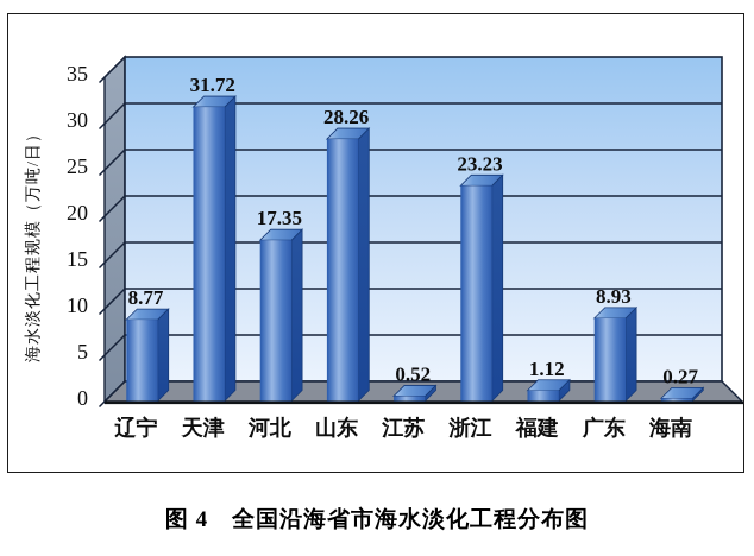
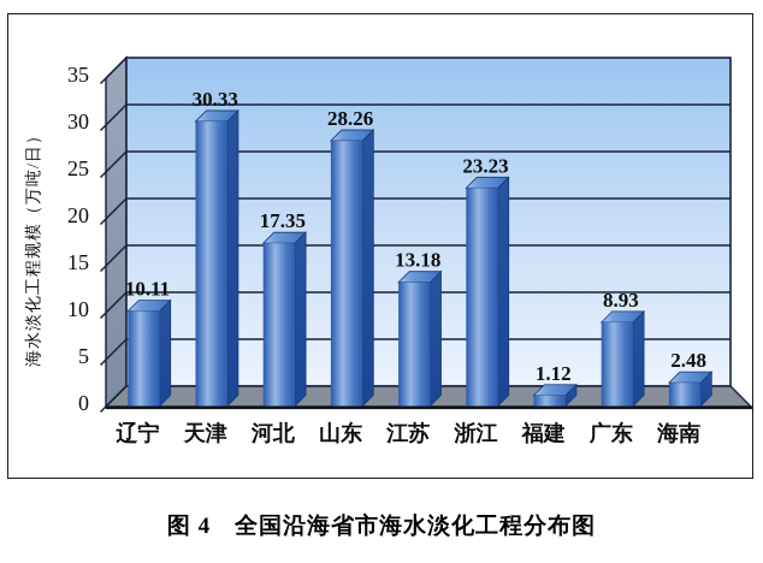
辽宁: 8.77 -> 10.11
天津: 31.72 -> 30.33
江苏: 0.52 -> 13.18
海南: 0.27 -> 2.48
